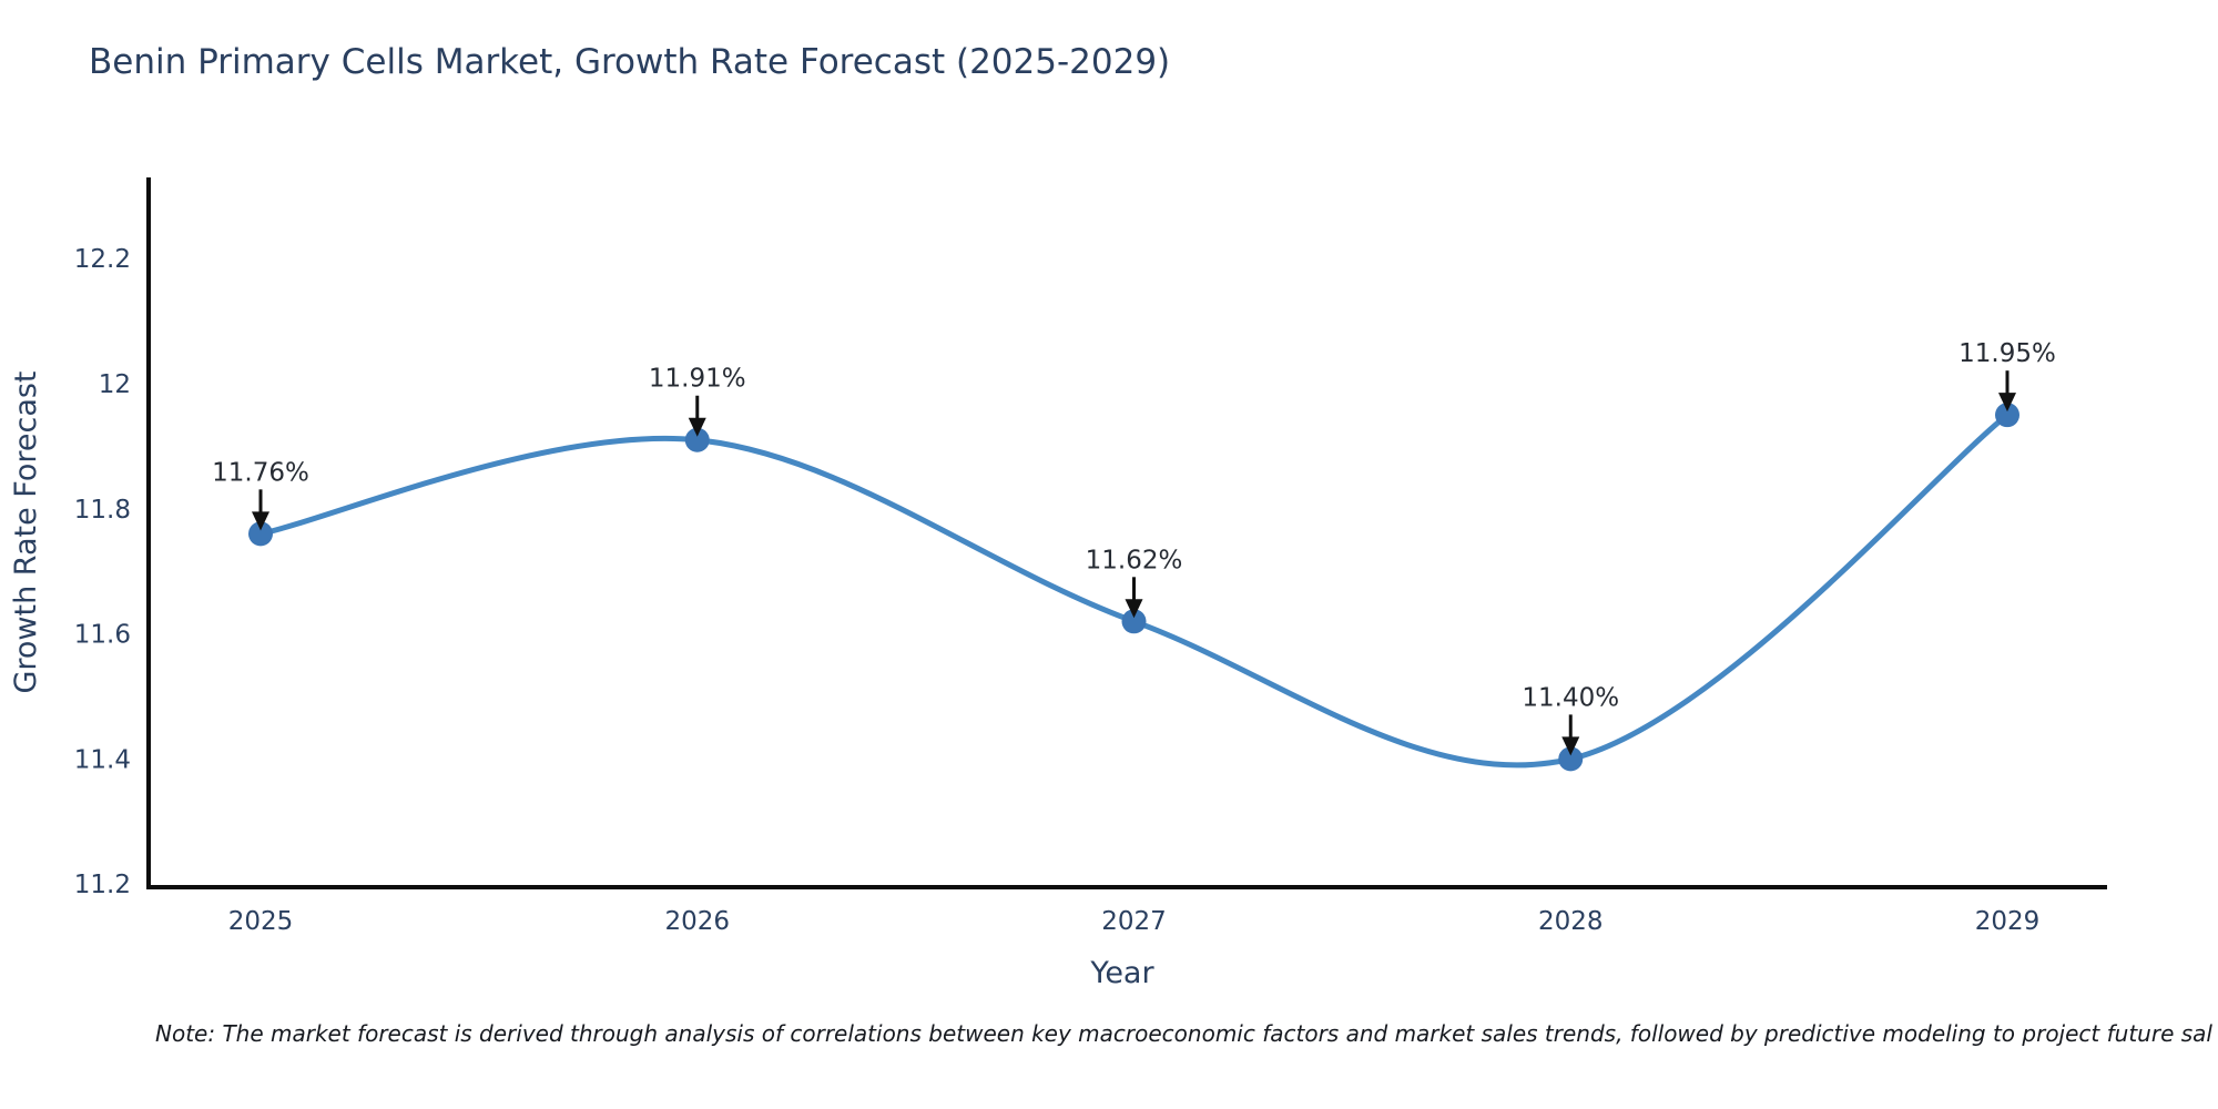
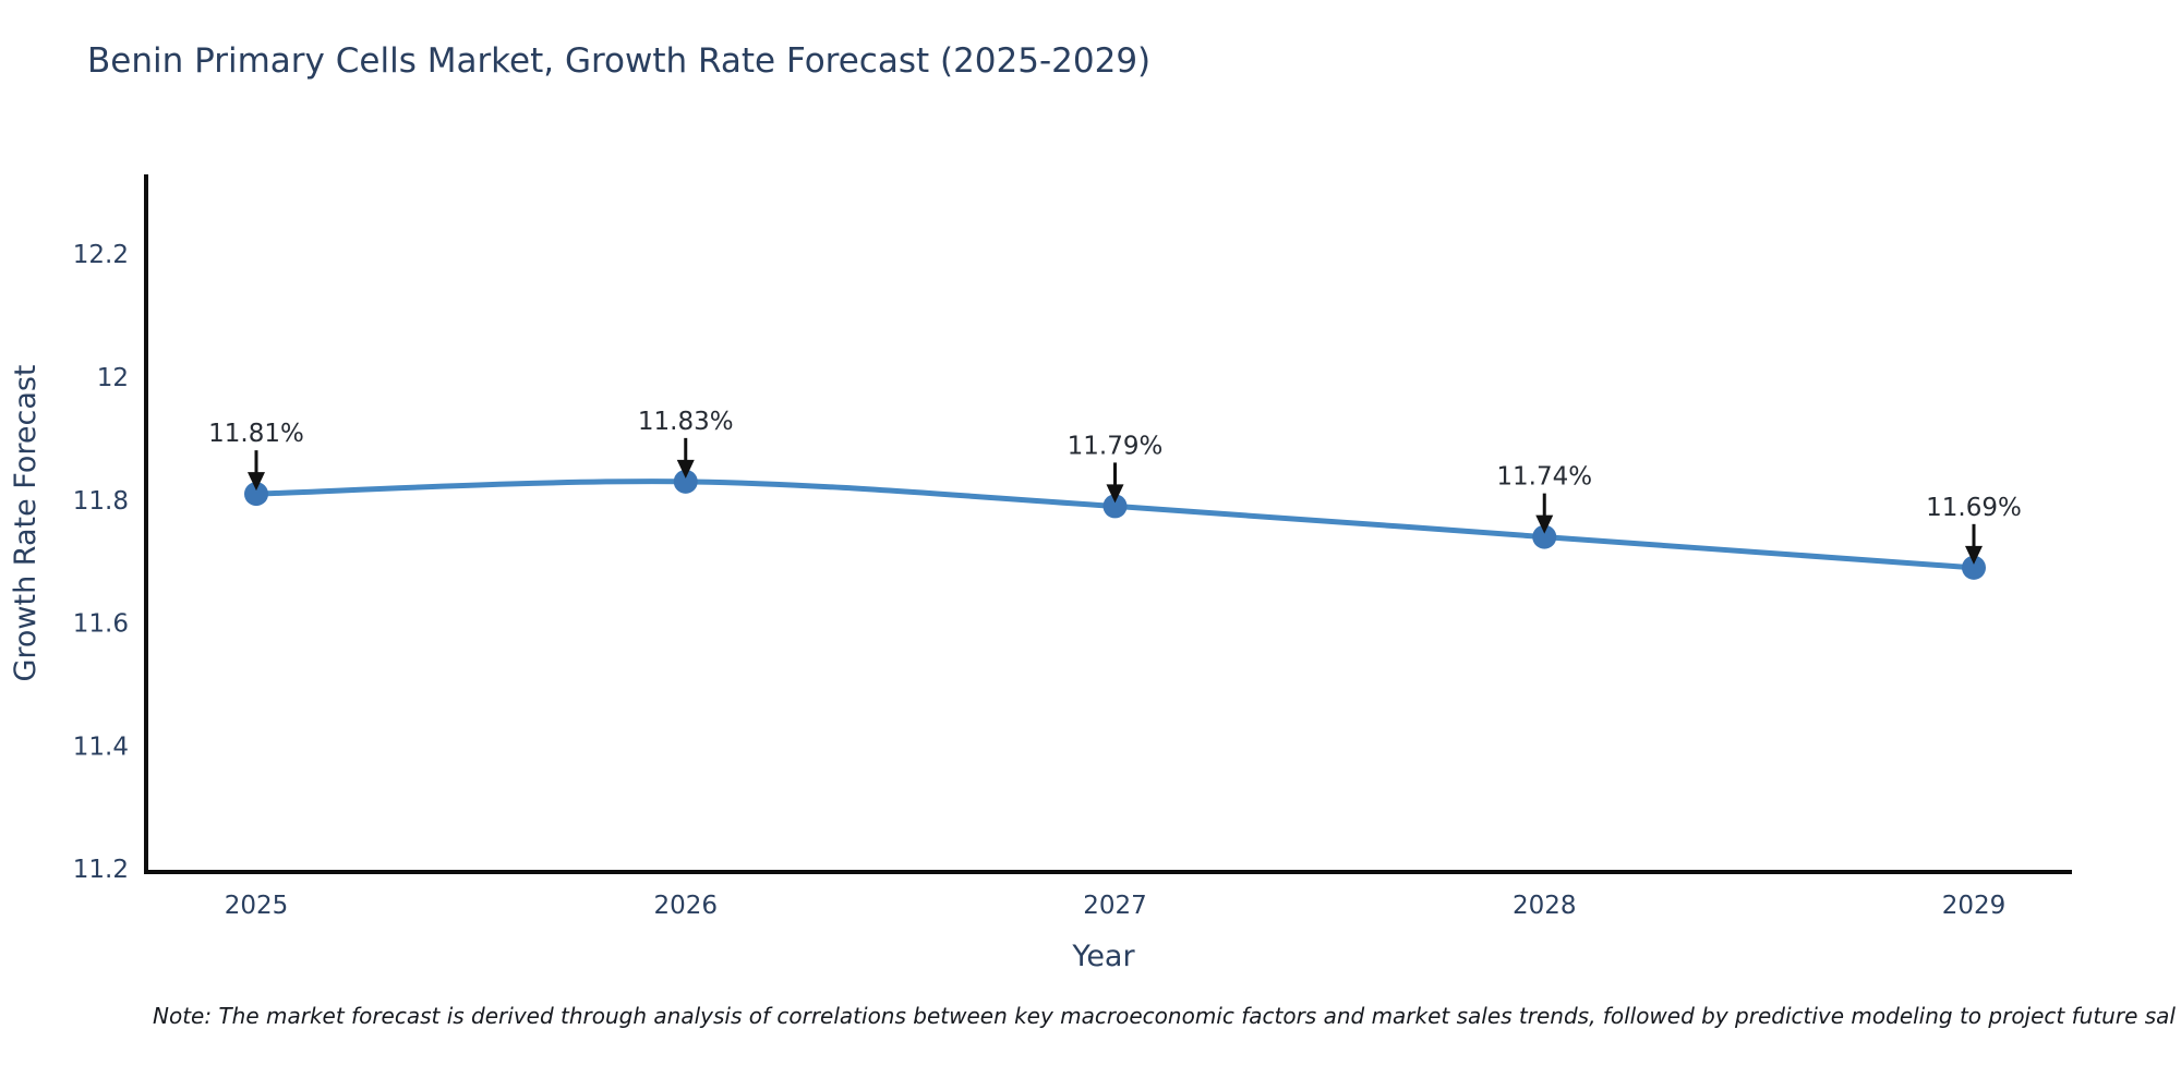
2025: 11.76% -> 11.81%
2026: 11.91% -> 11.83%
2027: 11.62% -> 11.79%
2028: 11.40% -> 11.74%
2029: 11.95% -> 11.69%
